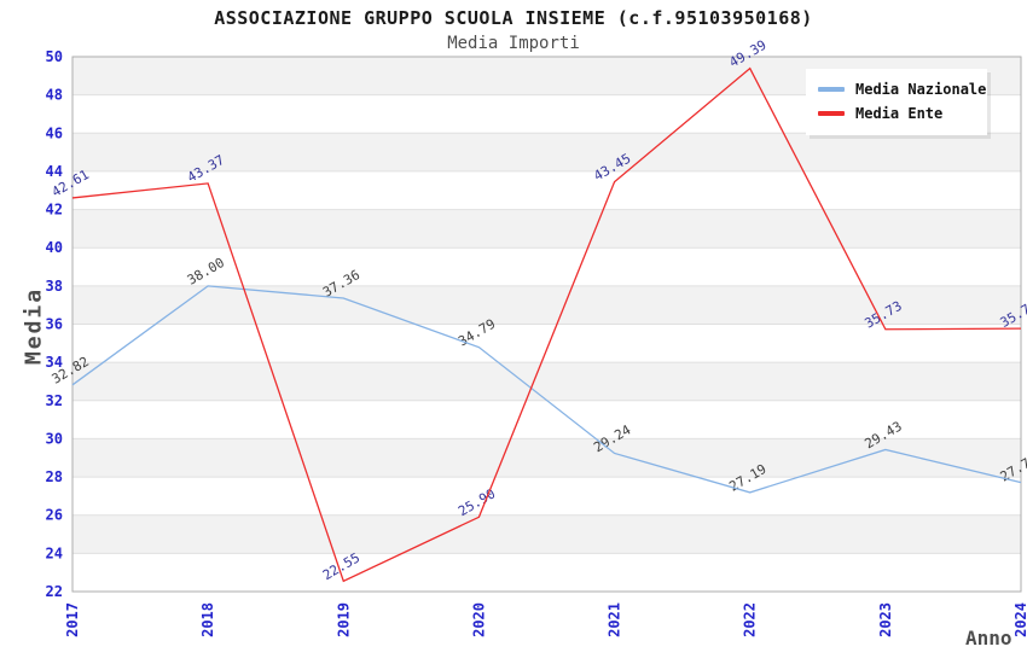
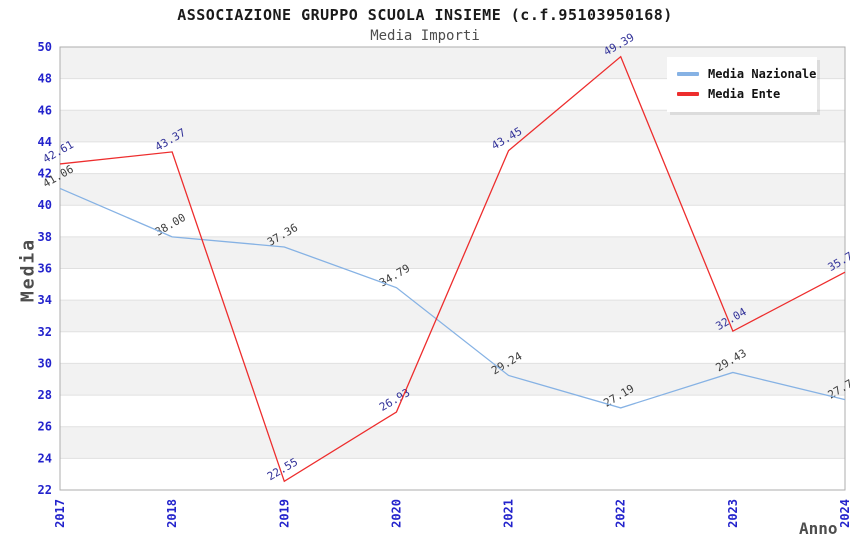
Media Nazionale/2017: 32.82 -> 41.06
Media Ente/2020: 25.90 -> 26.93
Media Ente/2023: 35.73 -> 32.04
